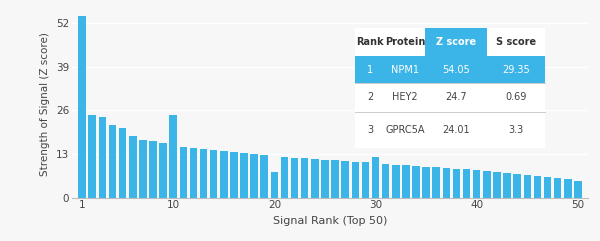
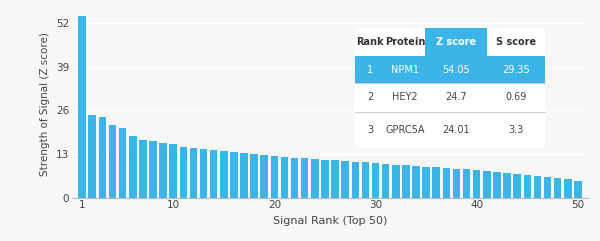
10: 24.5 -> 15.9
20: 7.5 -> 12.5
30: 12.0 -> 10.3
